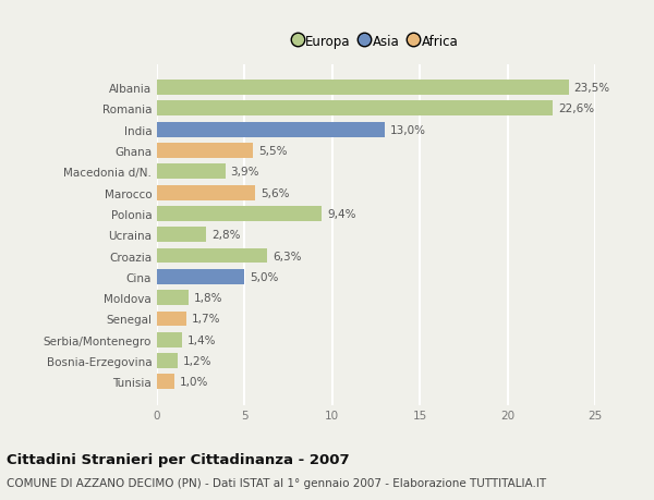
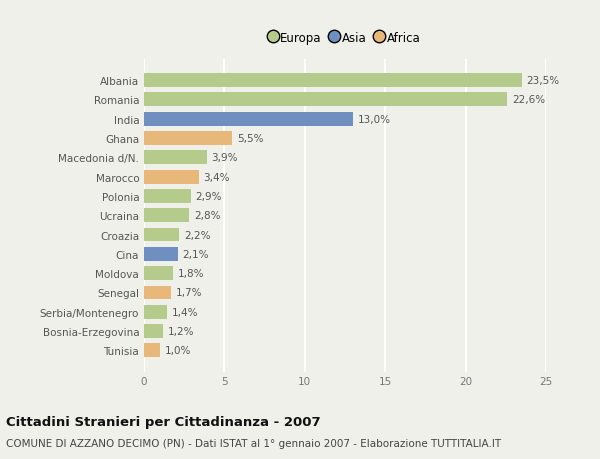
Marocco: 5,6% -> 3,4%
Polonia: 9,4% -> 2,9%
Croazia: 6,3% -> 2,2%
Cina: 5,0% -> 2,1%
